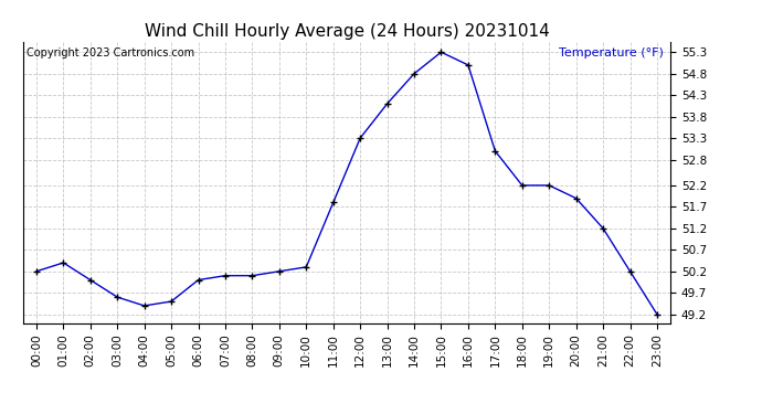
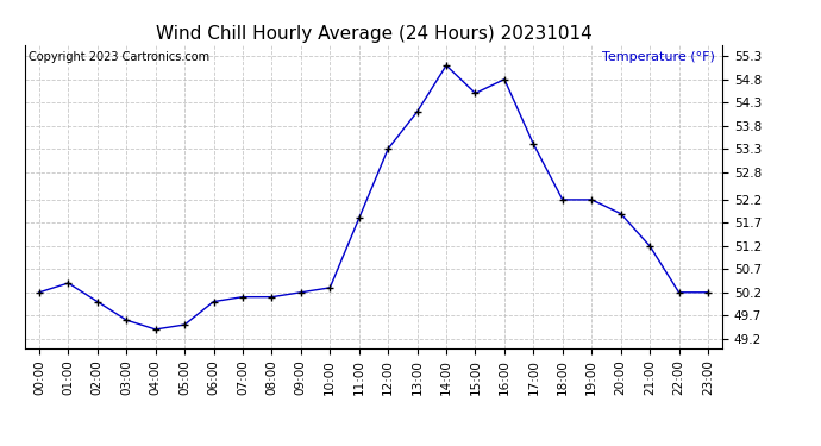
14:00: 54.8 -> 55.1
15:00: 55.3 -> 54.5
16:00: 55.0 -> 54.8
17:00: 53.0 -> 53.4
23:00: 49.2 -> 50.2
